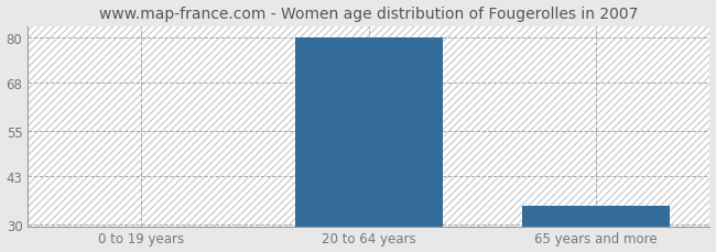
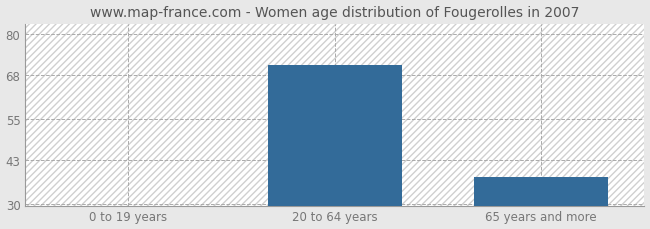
20 to 64 years: 80 -> 71
65 years and more: 35 -> 38
